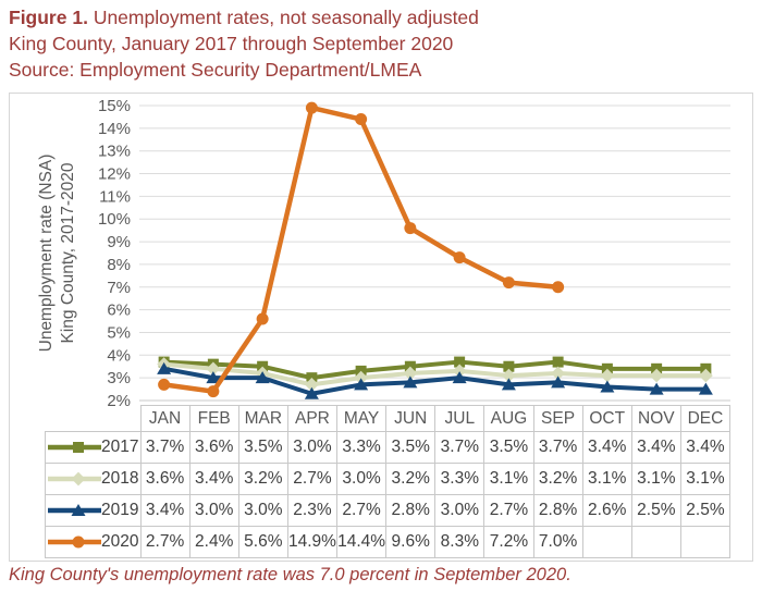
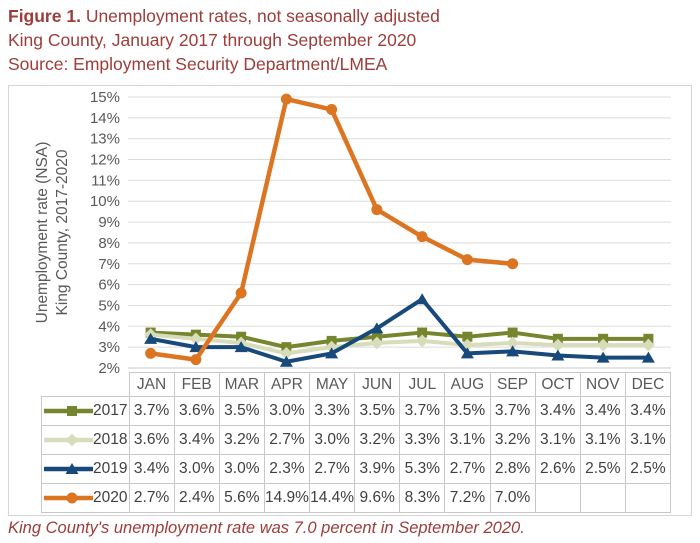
2019/JUN: 2.8% -> 3.9%
2019/JUL: 3.0% -> 5.3%
